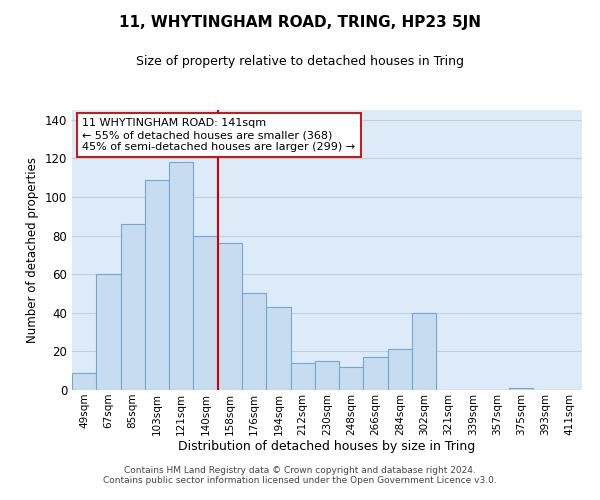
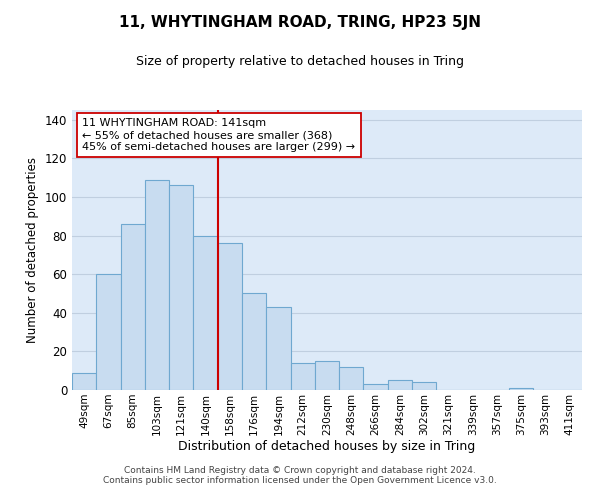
121sqm: 118 -> 106
266sqm: 17 -> 3
284sqm: 21 -> 5
302sqm: 40 -> 4
